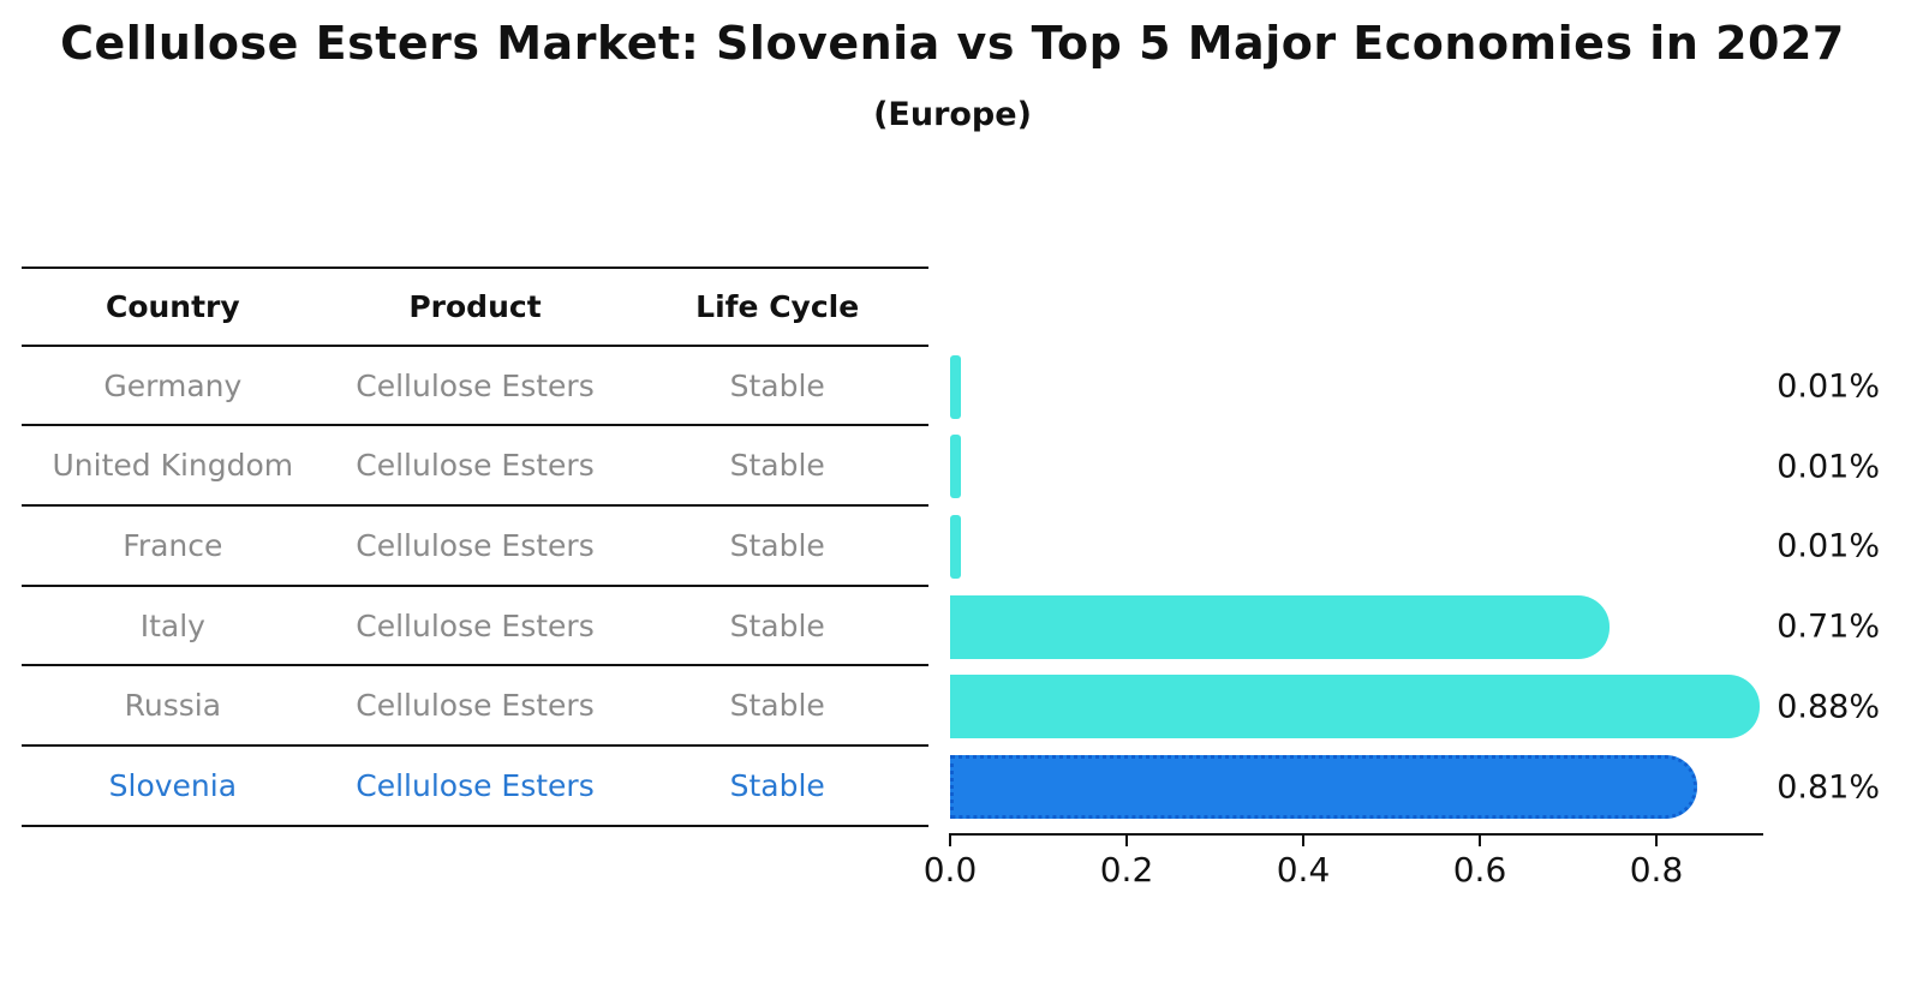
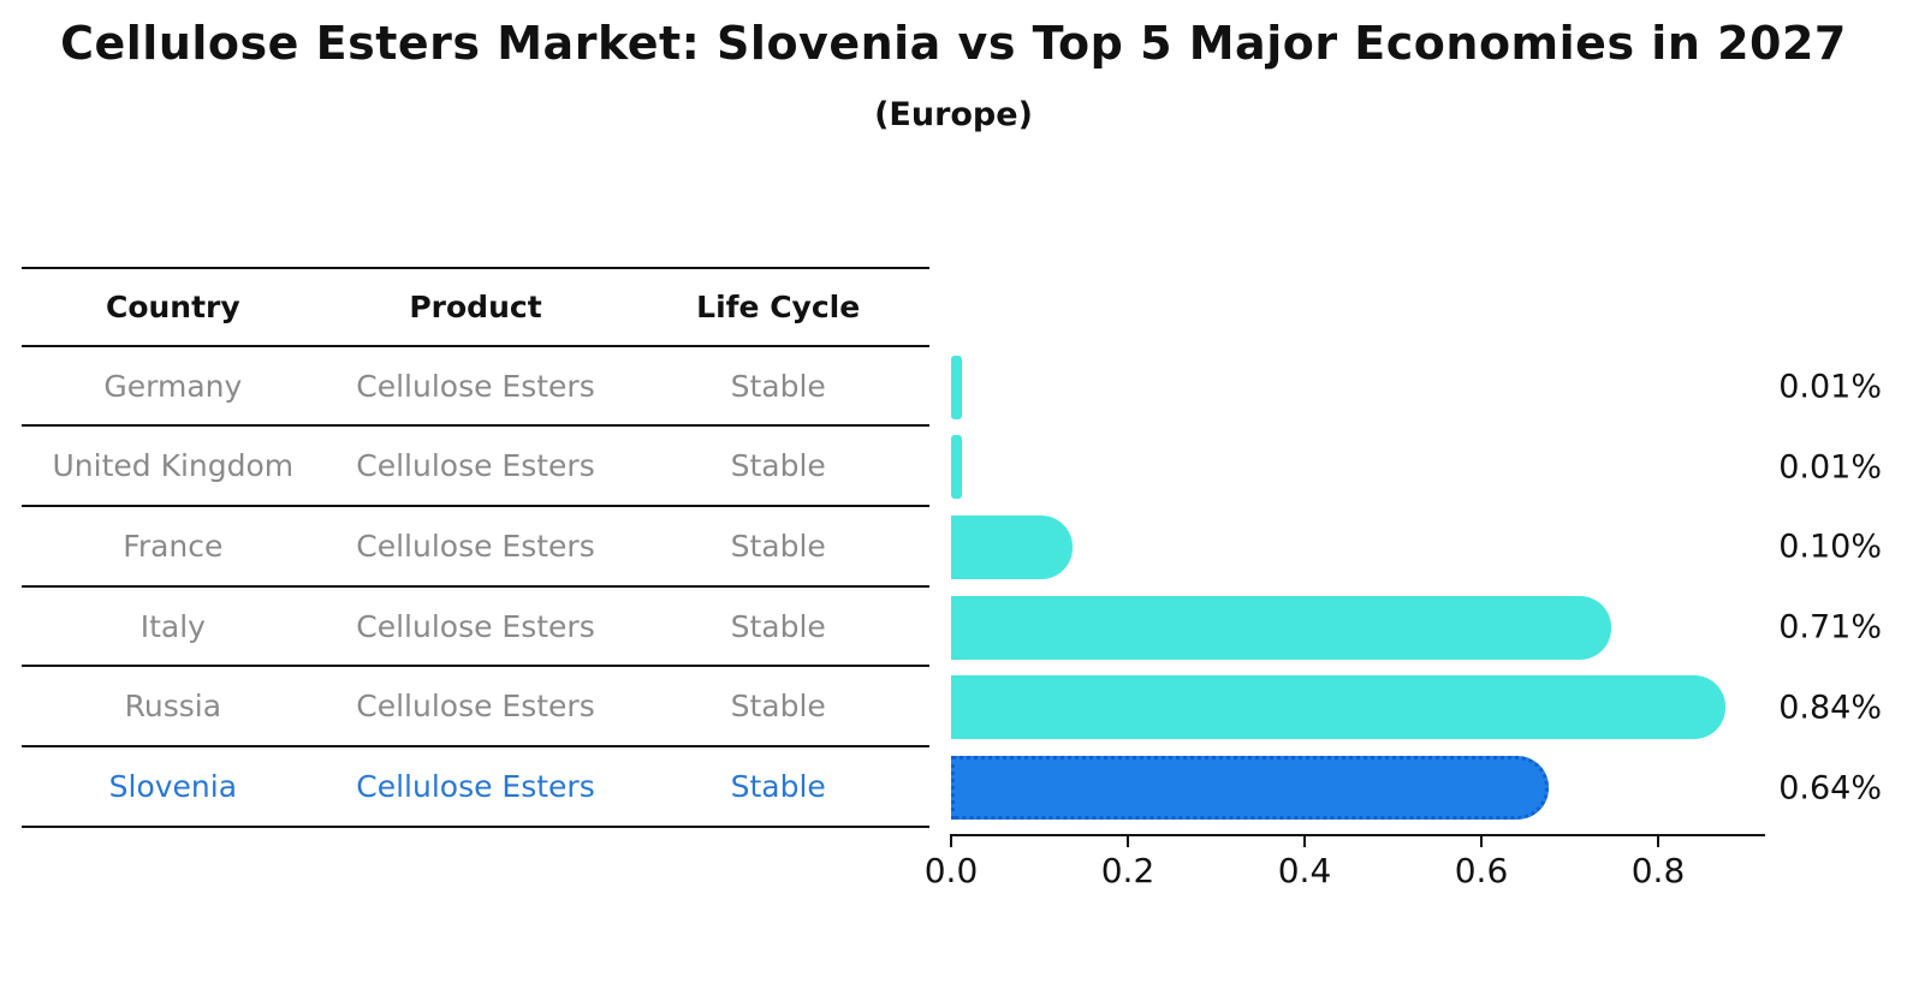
France: 0.01% -> 0.10%
Russia: 0.88% -> 0.84%
Slovenia: 0.81% -> 0.64%
